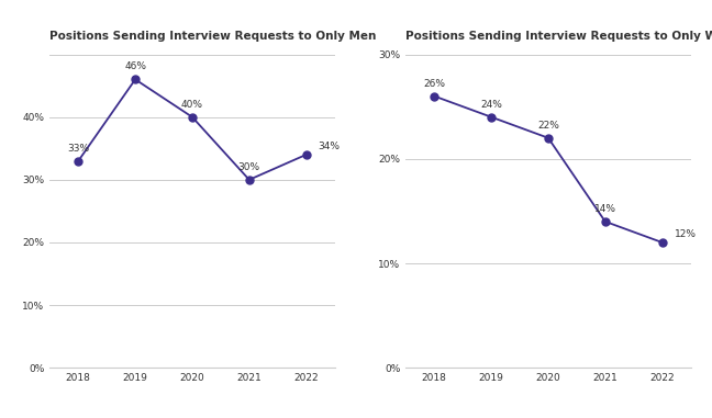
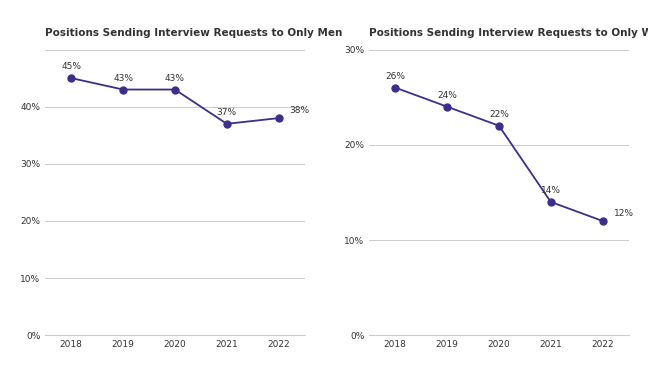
Positions Sending Interview Requests to Only Men/2018: 33% -> 45%
Positions Sending Interview Requests to Only Men/2019: 46% -> 43%
Positions Sending Interview Requests to Only Men/2020: 40% -> 43%
Positions Sending Interview Requests to Only Men/2021: 30% -> 37%
Positions Sending Interview Requests to Only Men/2022: 34% -> 38%
